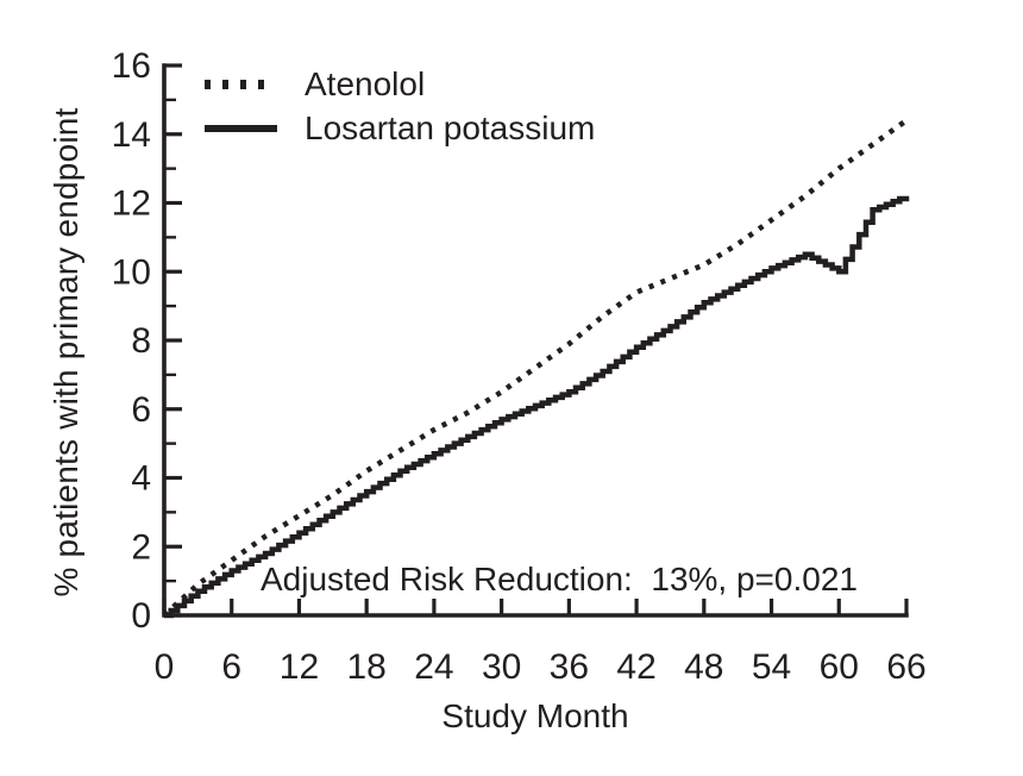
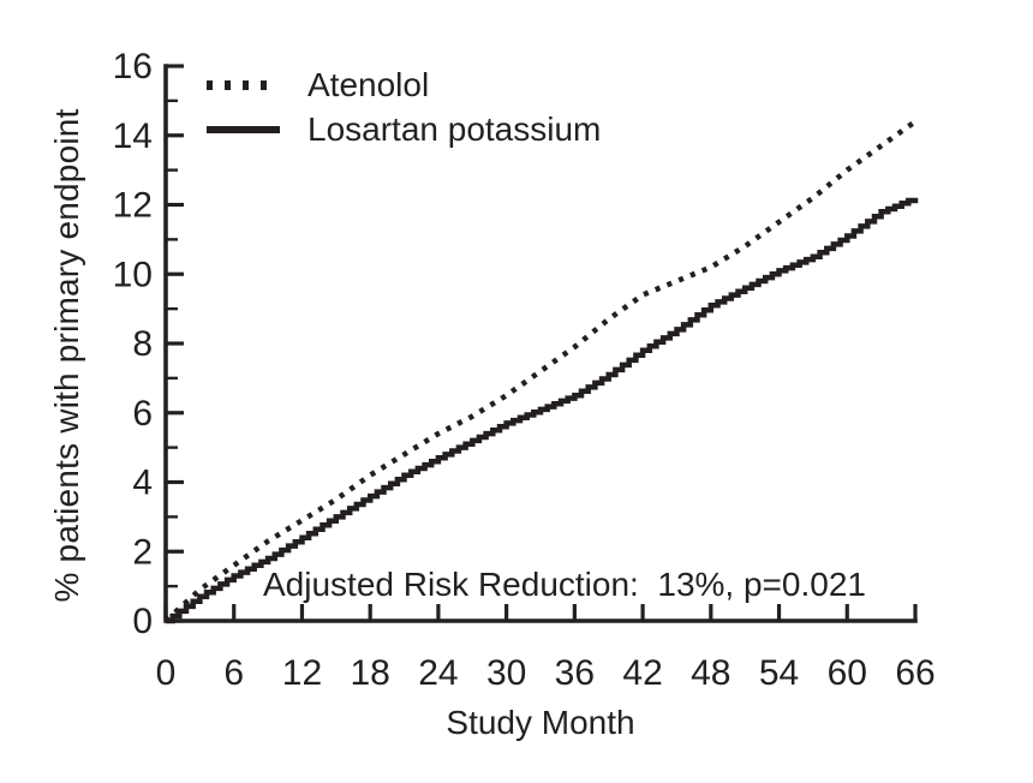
Losartan potassium/60: 10.0 -> 11.1
